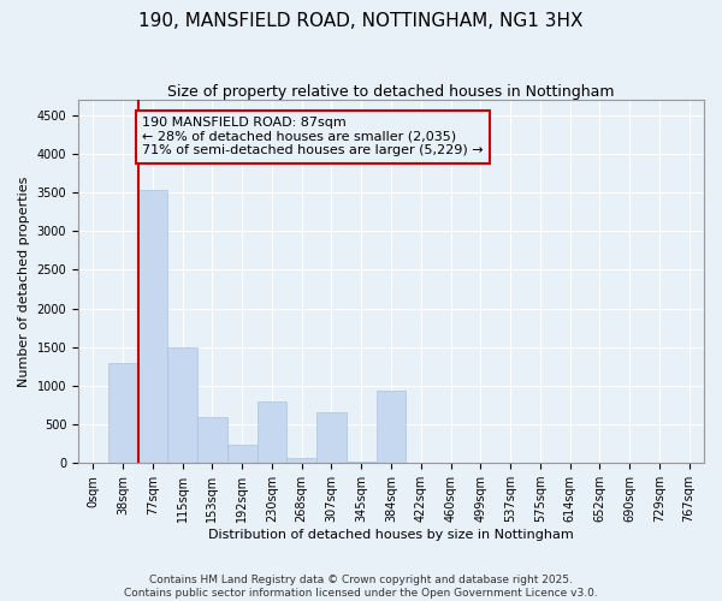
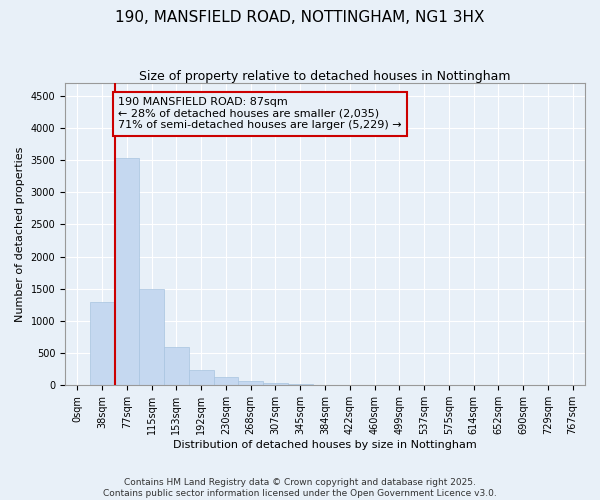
230sqm: 800 -> 130
307sqm: 660 -> 40
384sqm: 940 -> 0
